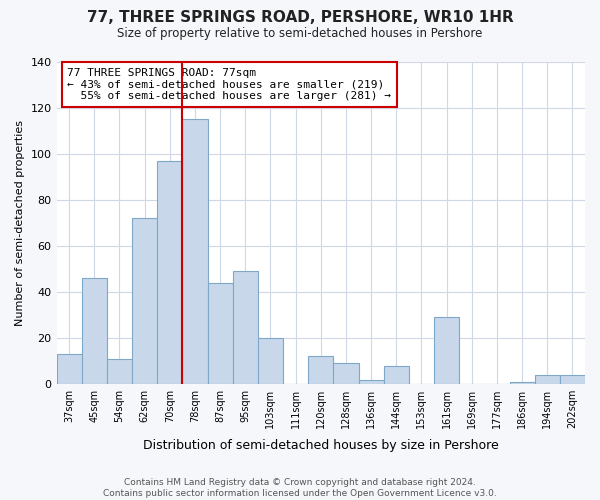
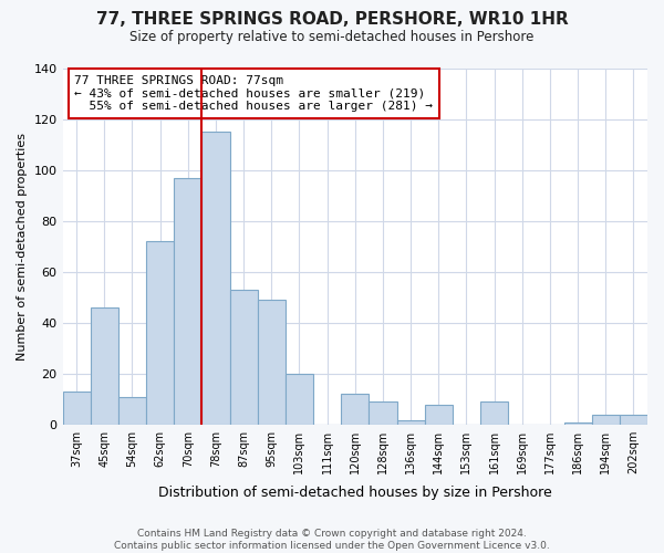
87sqm: 44 -> 53
161sqm: 29 -> 9
